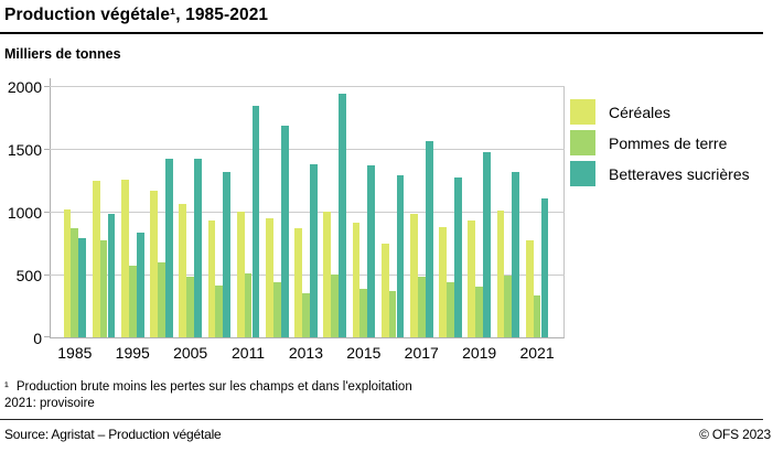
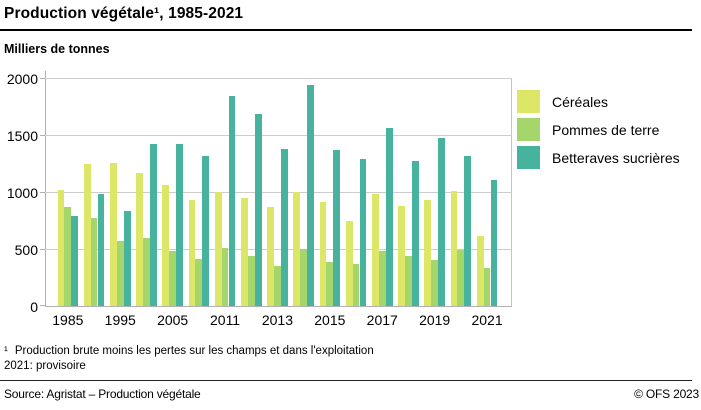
Céréales/2021: 780 -> 610
